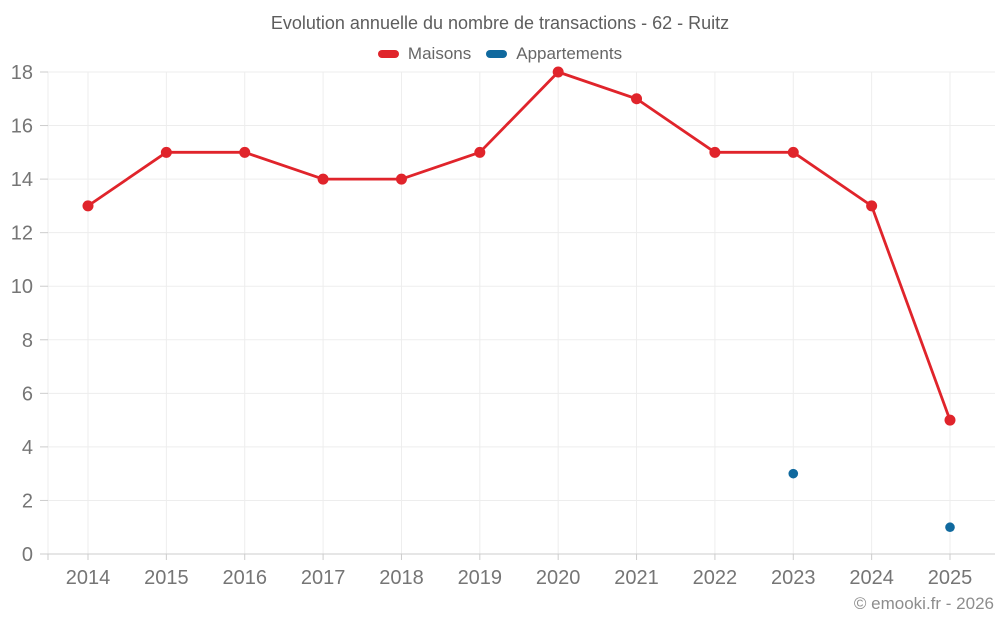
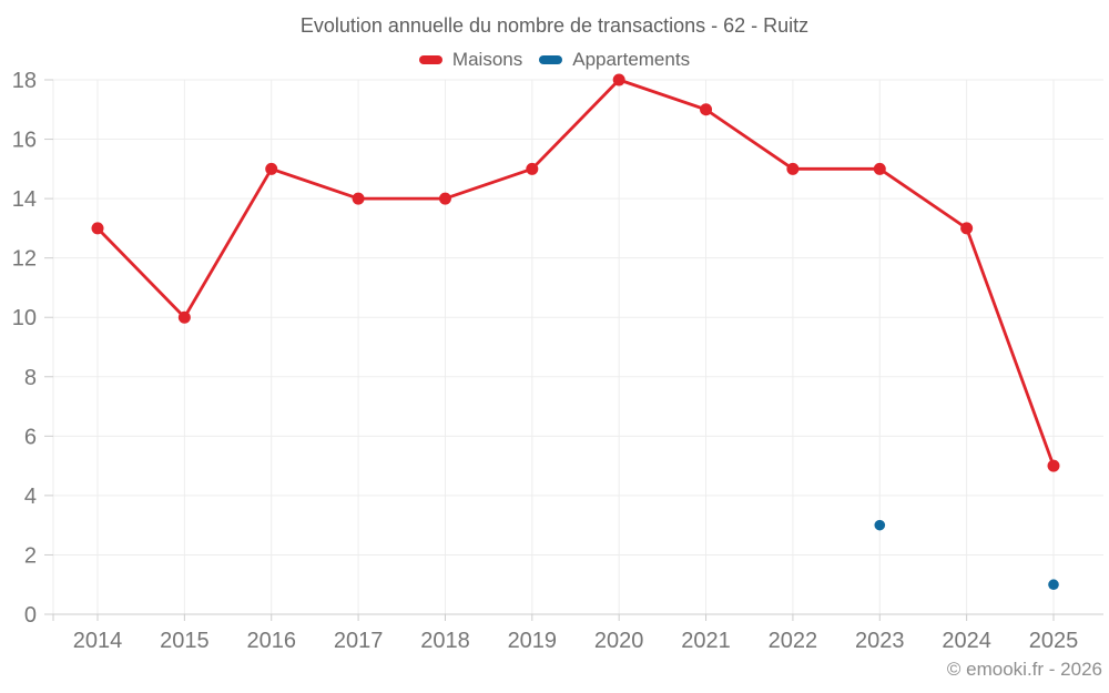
Maisons/2015: 15 -> 10
